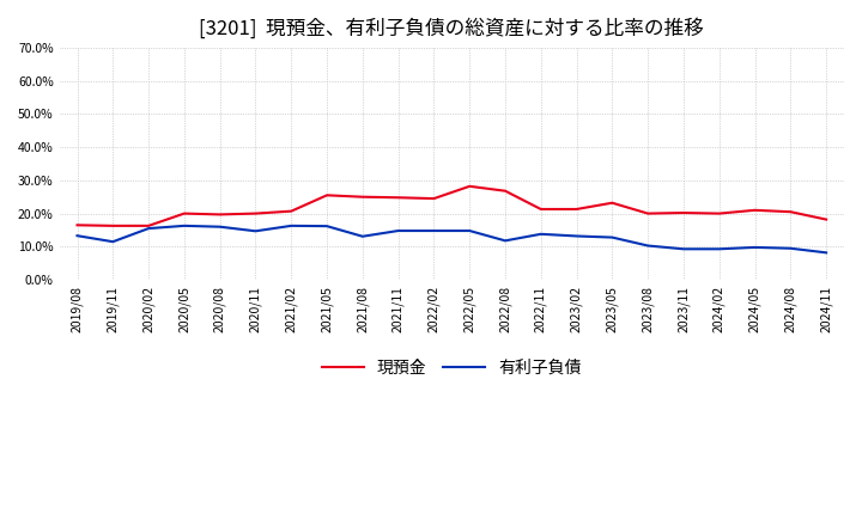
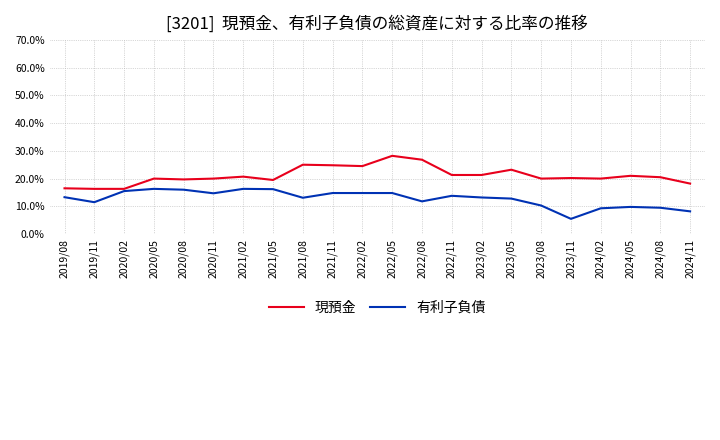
現預金/2021/05: 25.5% -> 19.5%
有利子負債/2023/11: 9.3% -> 5.5%
